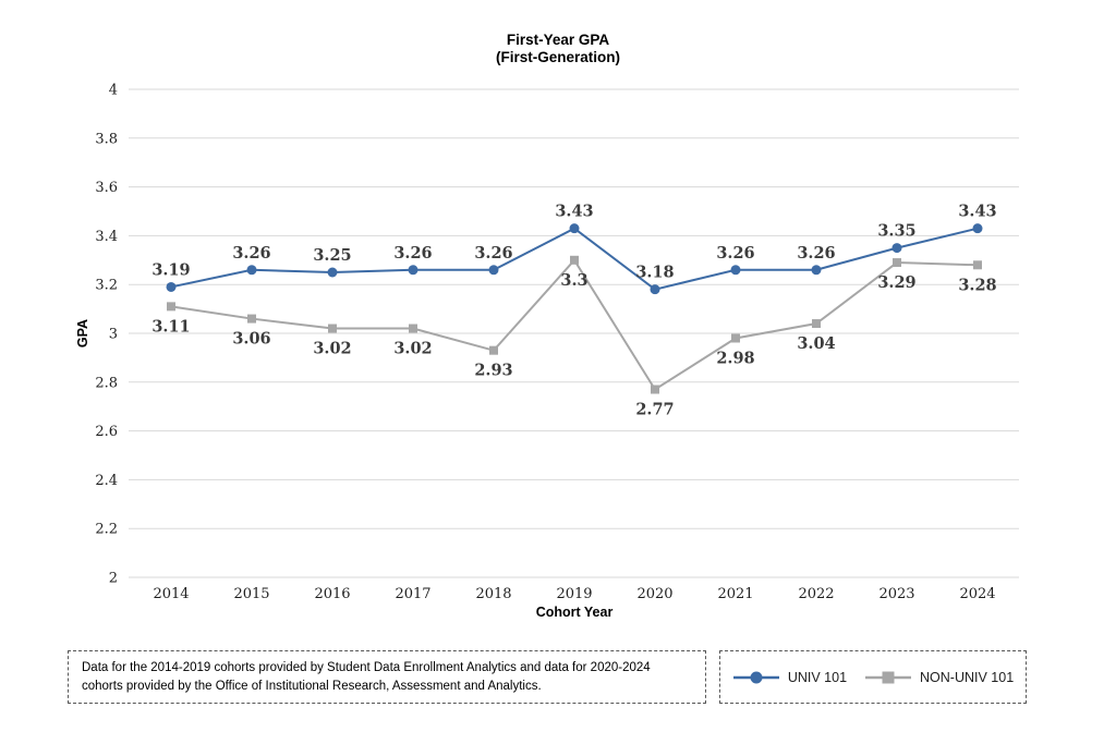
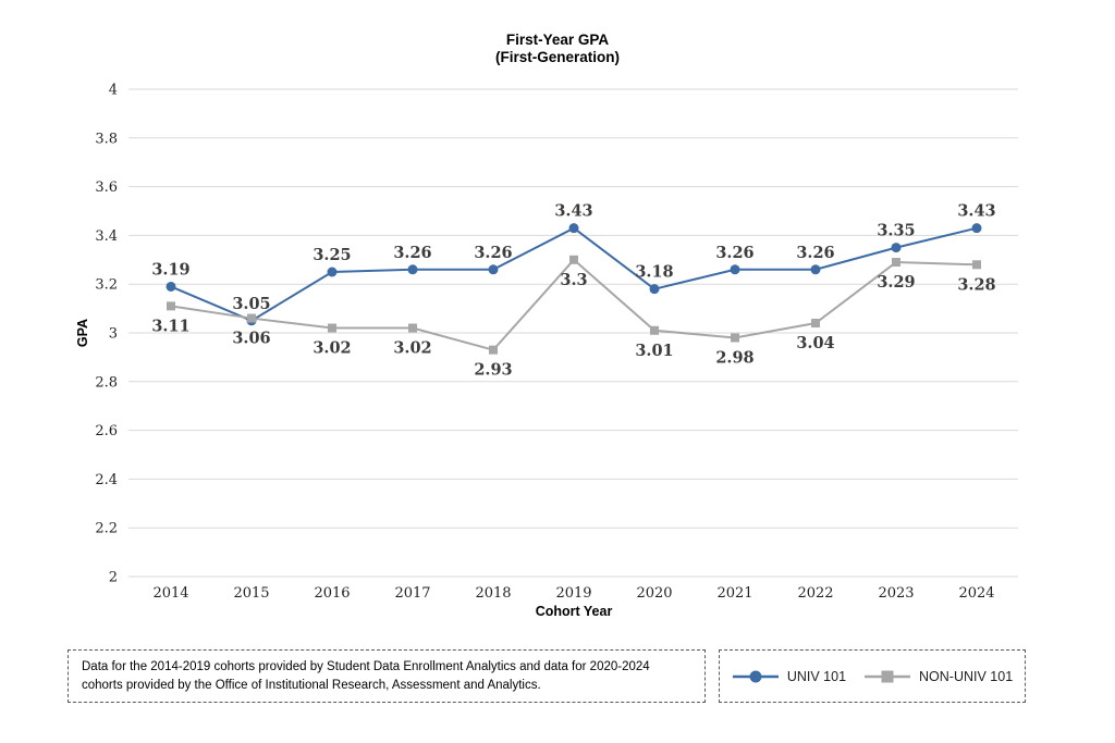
UNIV 101/2015: 3.26 -> 3.05
NON-UNIV 101/2020: 2.77 -> 3.01
